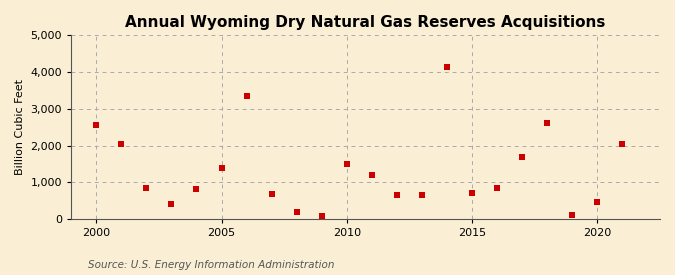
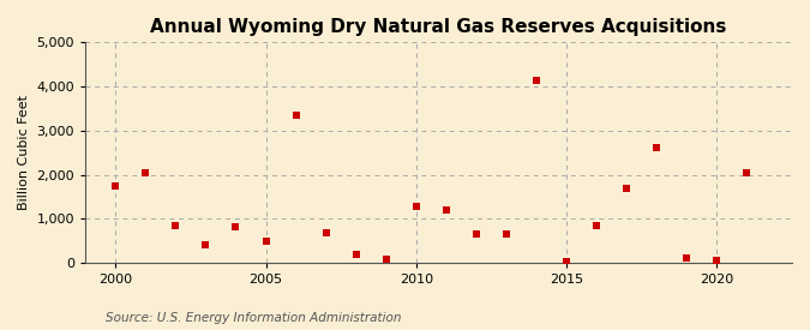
2000: 2,550 -> 1,750
2005: 1,400 -> 490
2010: 1,500 -> 1,280
2015: 700 -> 30
2020: 450 -> 50
